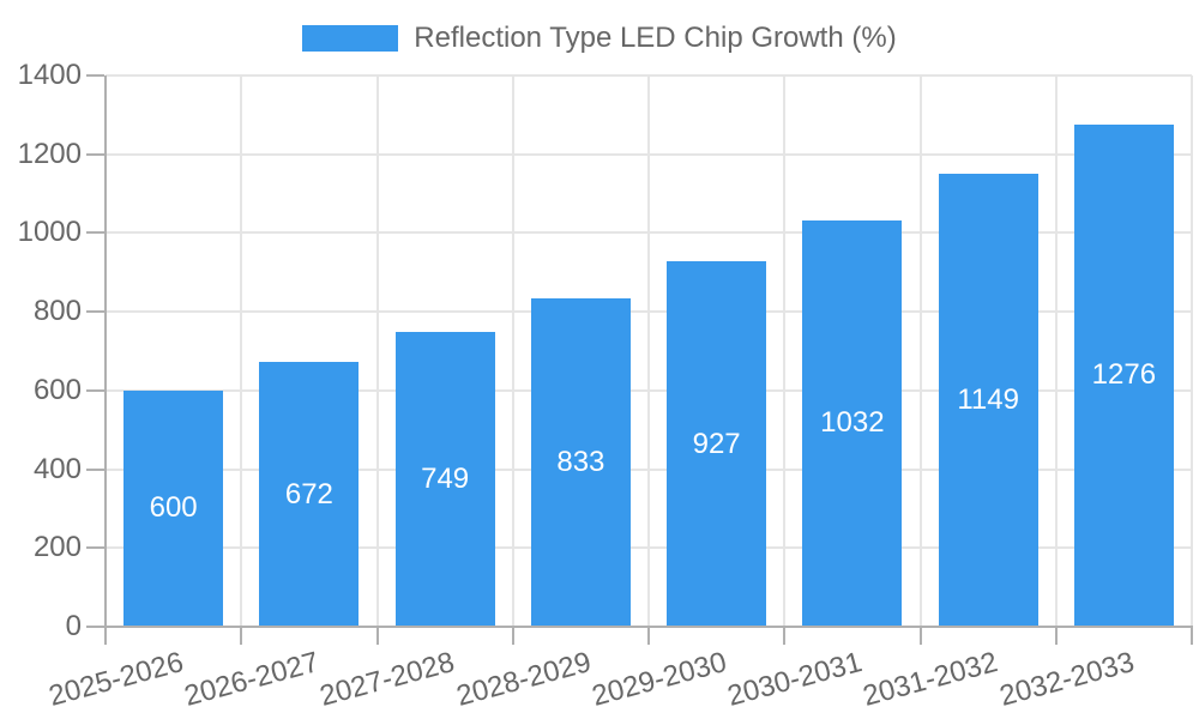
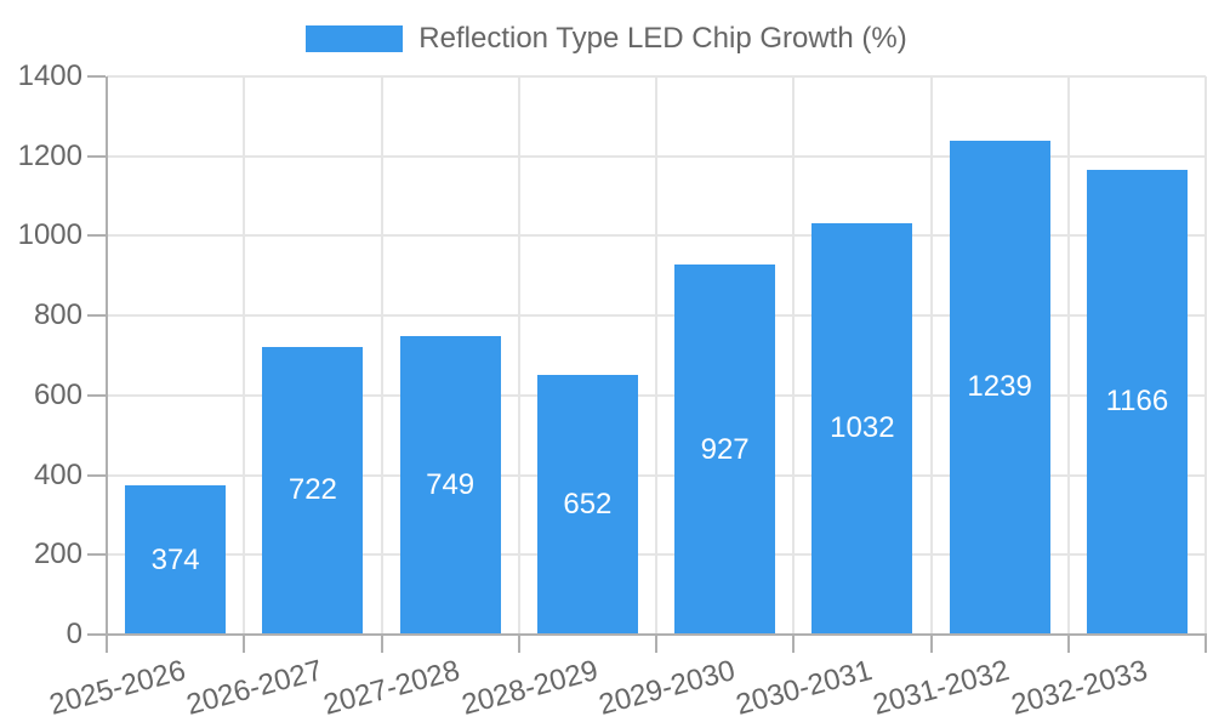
2025-2026: 600 -> 374
2026-2027: 672 -> 722
2028-2029: 833 -> 652
2031-2032: 1149 -> 1239
2032-2033: 1276 -> 1166
